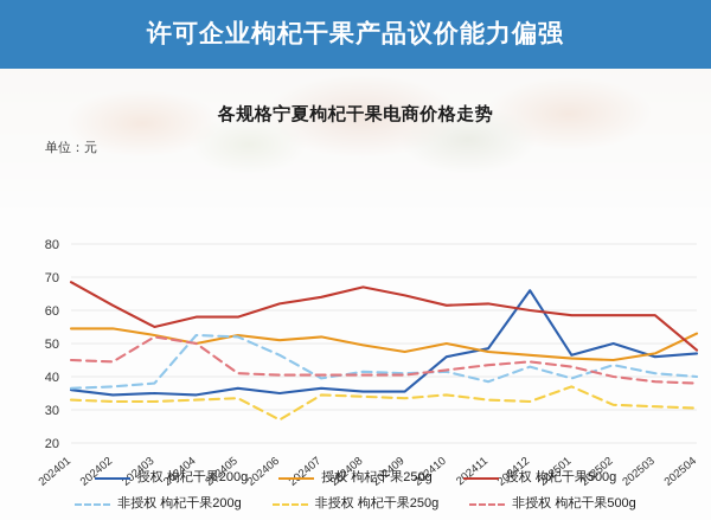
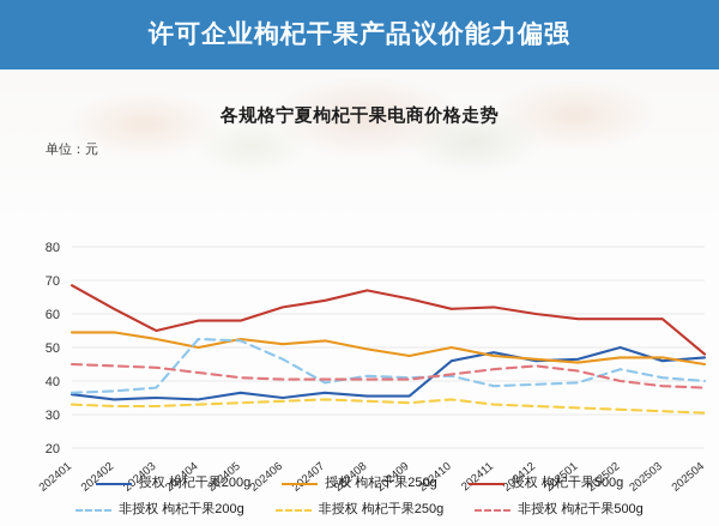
非授权 枸杞干果500g/202403: 52 -> 44
非授权 枸杞干果500g/202404: 50 -> 42
非授权 枸杞干果250g/202406: 27 -> 34
授权 枸杞干果200g/202412: 66 -> 46
非授权 枸杞干果200g/202412: 43 -> 39
非授权 枸杞干果250g/202501: 37 -> 32
授权 枸杞干果250g/202502: 45 -> 47
授权 枸杞干果250g/202504: 53 -> 45
